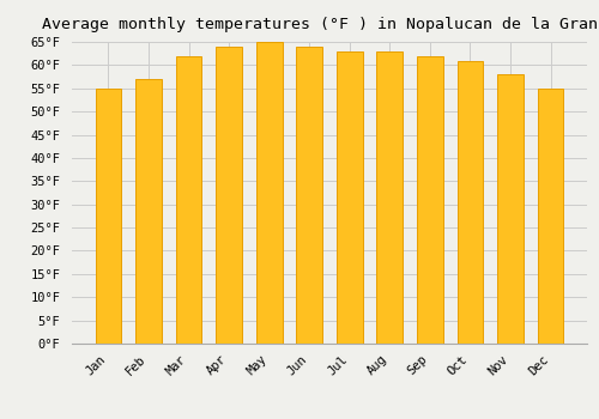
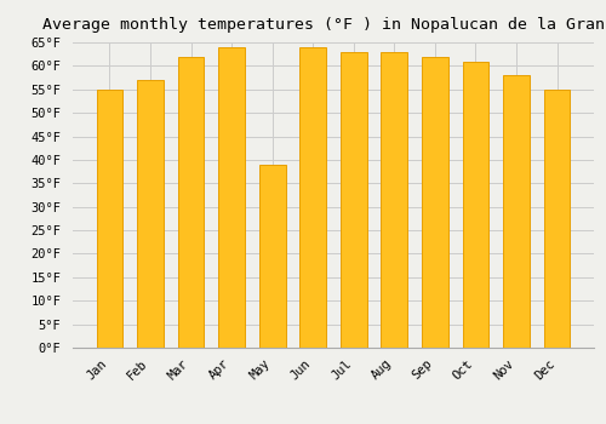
May: 65°F -> 39°F
